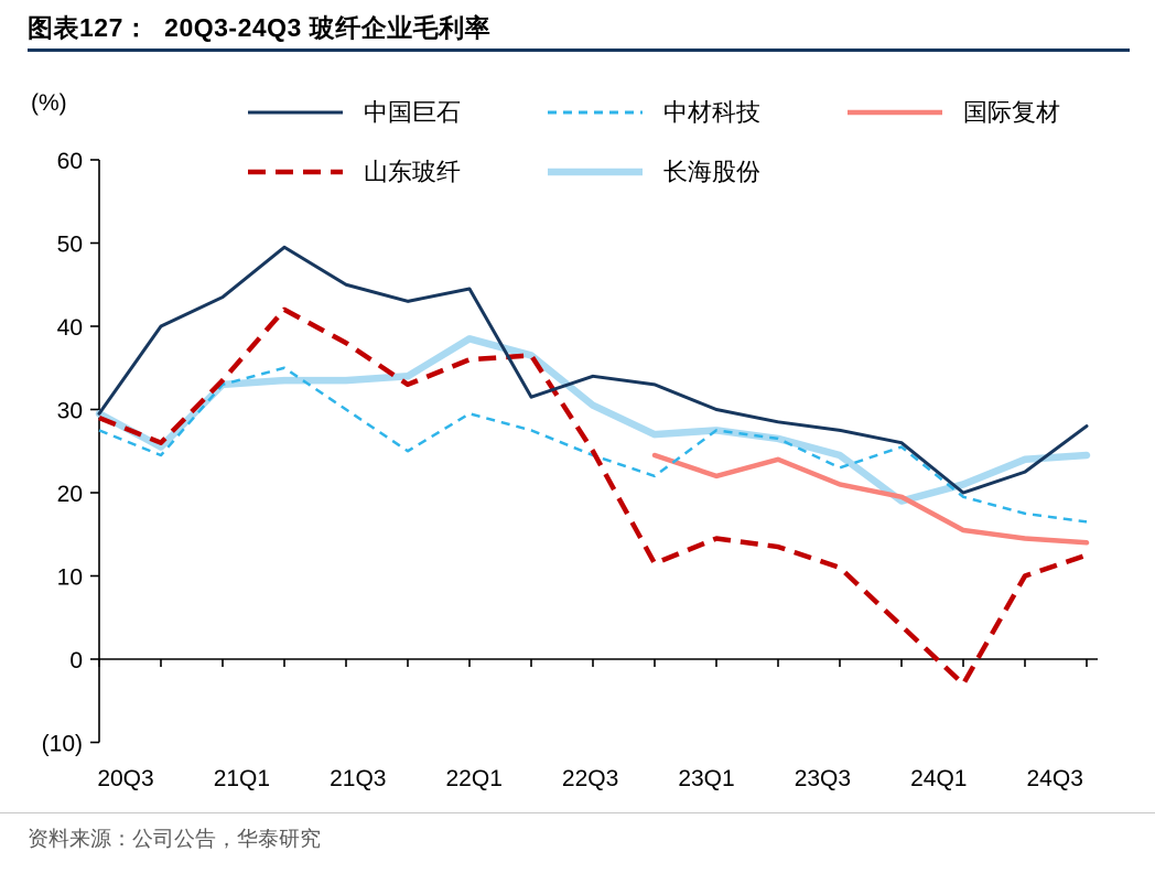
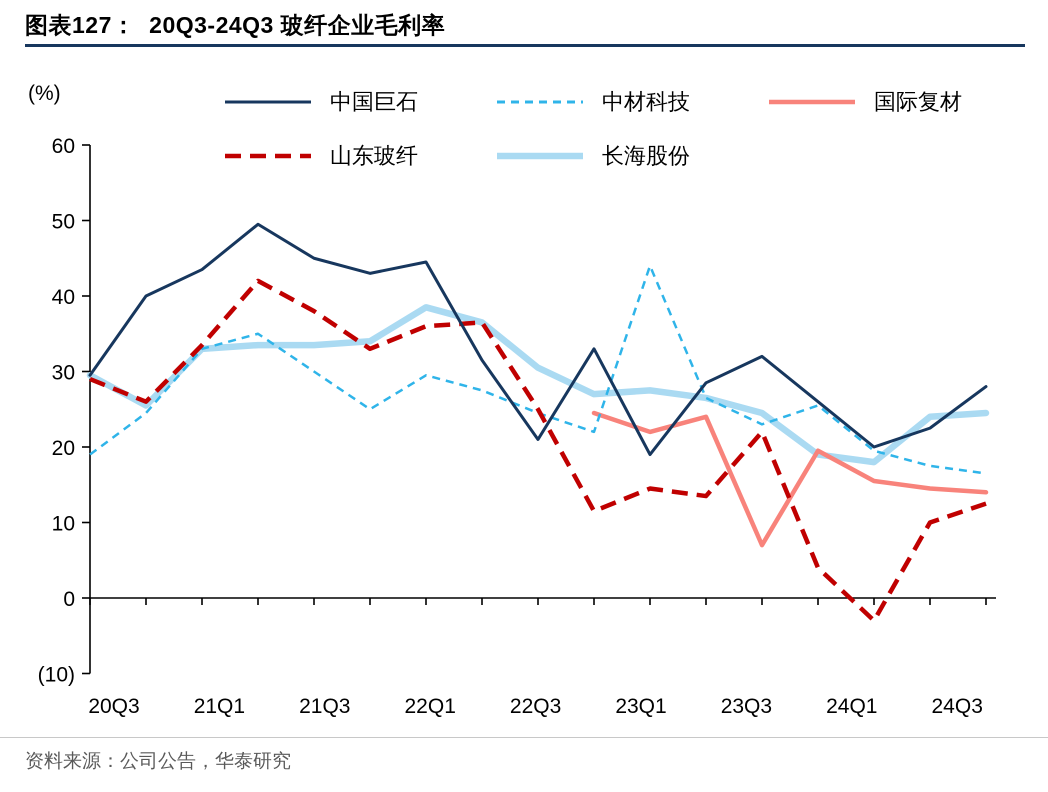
中材科技/20Q3: 28 -> 19
中国巨石/22Q3: 34 -> 21
中国巨石/23Q1: 30 -> 19
中材科技/23Q1: 28 -> 44
中国巨石/23Q3: 28 -> 32
国际复材/23Q3: 21 -> 7
山东玻纤/23Q3: 11 -> 22
长海股份/24Q1: 21 -> 18
